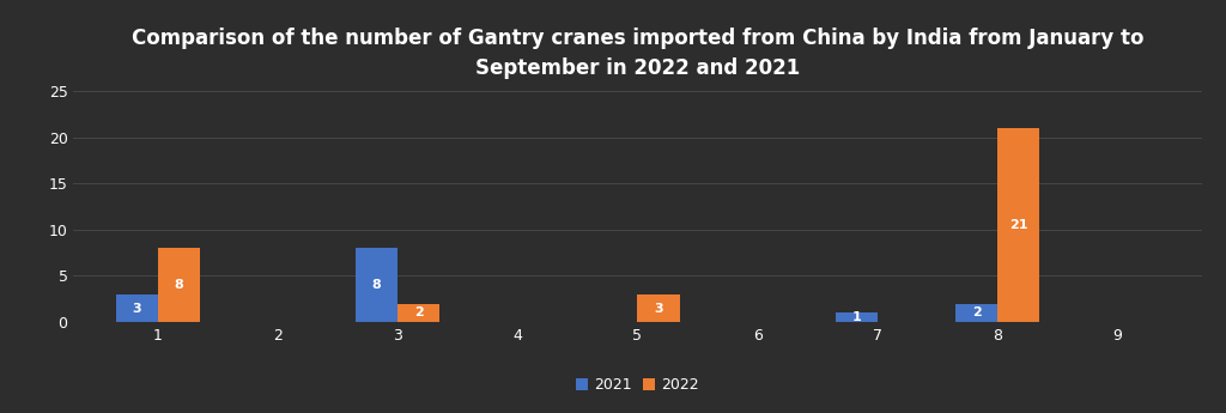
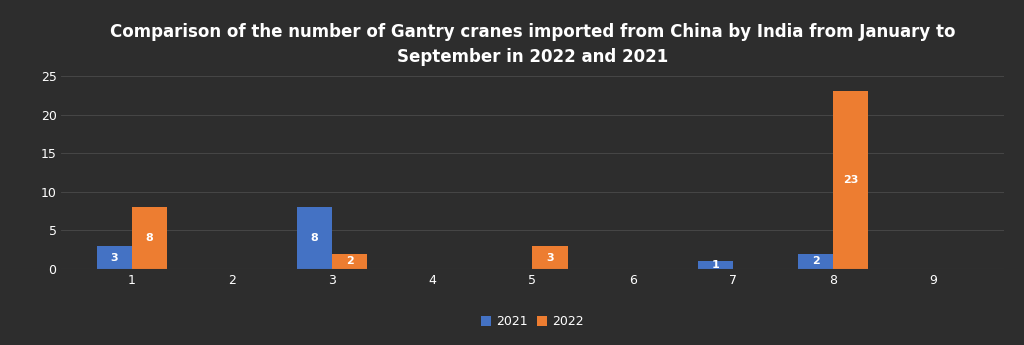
2022/8: 21 -> 23
